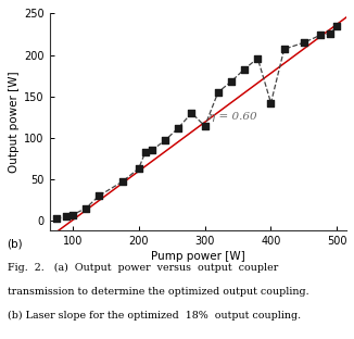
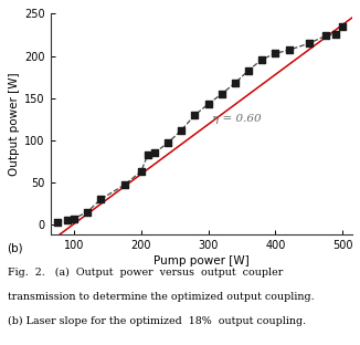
300: 114 -> 143
400: 142 -> 203
